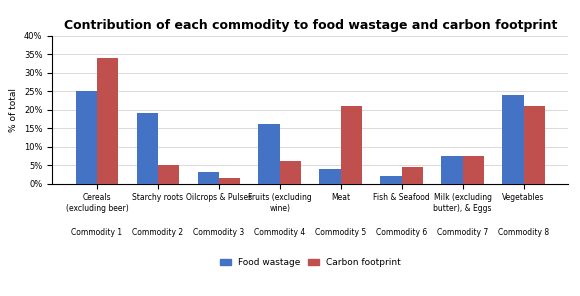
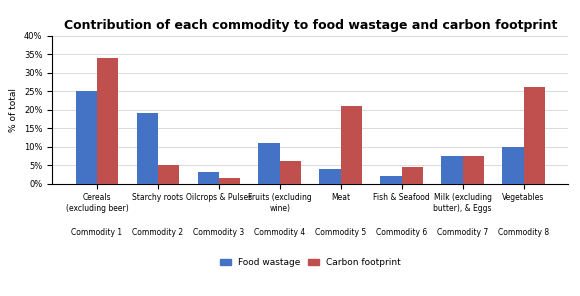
Food wastage/Fruits (excluding wine): 16.0% -> 11.0%
Food wastage/Vegetables: 24.0% -> 10.0%
Carbon footprint/Vegetables: 21.0% -> 26.0%
